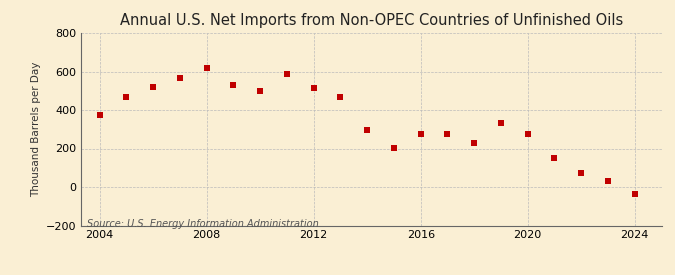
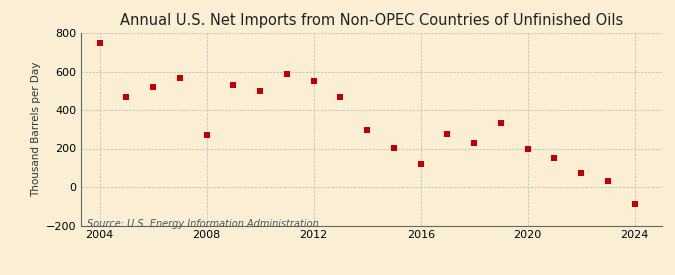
2004: 380 -> 750
2008: 620 -> 270
2012: 520 -> 550
2016: 280 -> 120
2020: 280 -> 200
2024: -40 -> -90
